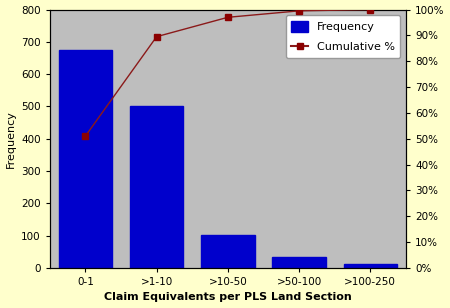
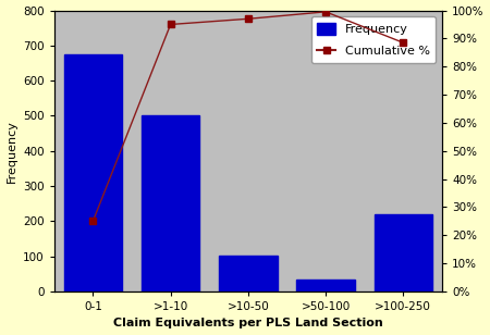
Cumulative %/0-1: 51.0% -> 25.0%
Cumulative %/>1-10: 89.5% -> 95.0%
Frequency/>100-250: 13 -> 220
Cumulative %/>100-250: 100.0% -> 88.5%
